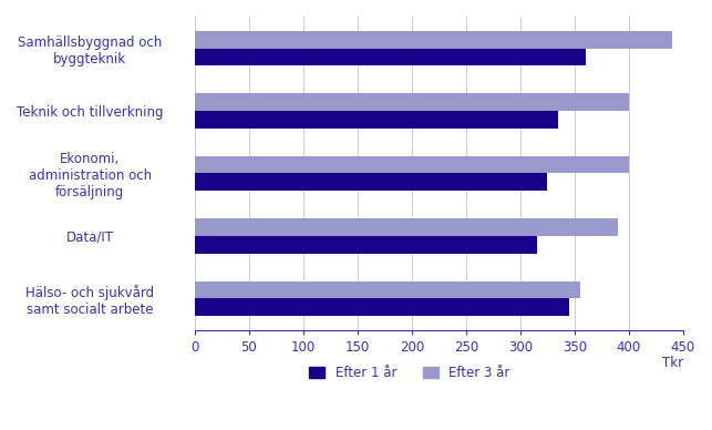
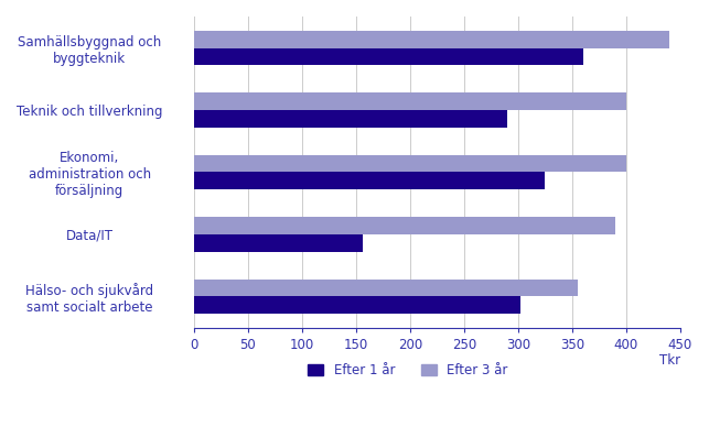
Efter 1 år/Teknik och tillverkning: 335 -> 290
Efter 1 år/Data/IT: 315 -> 156
Efter 1 år/Hälso- och sjukvård samt socialt arbete: 345 -> 302
